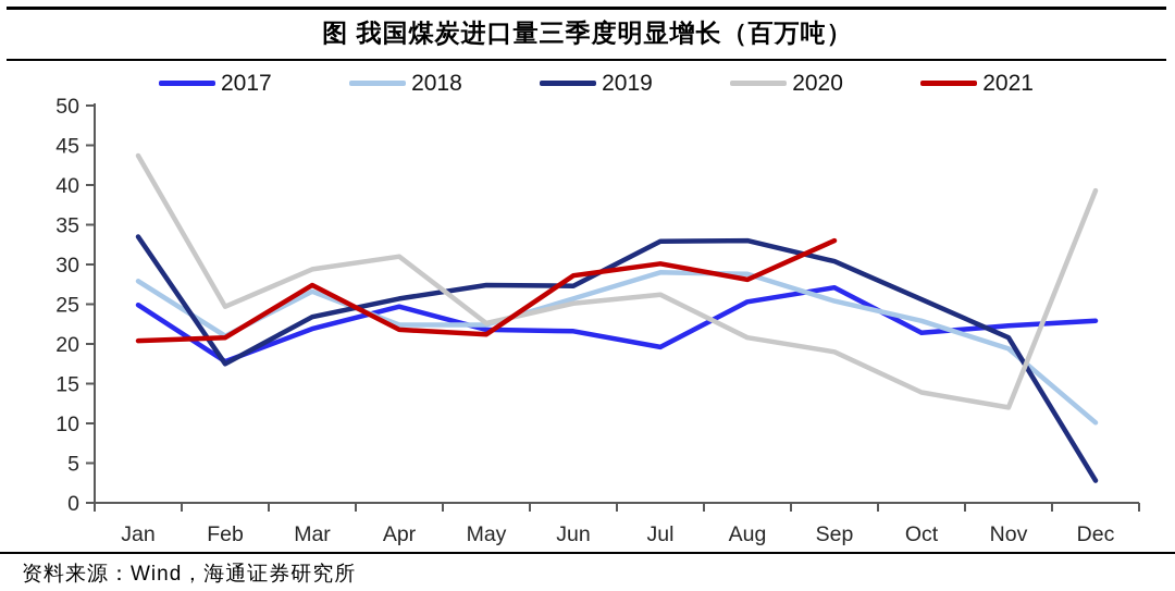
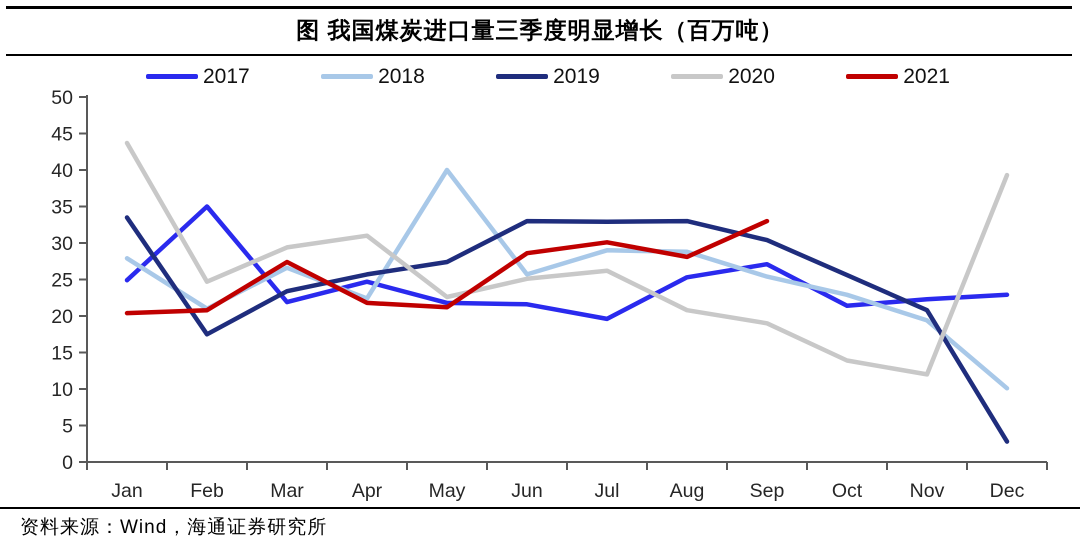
2017/Feb: 18 -> 35
2018/May: 22 -> 40
2019/Jun: 27 -> 33
